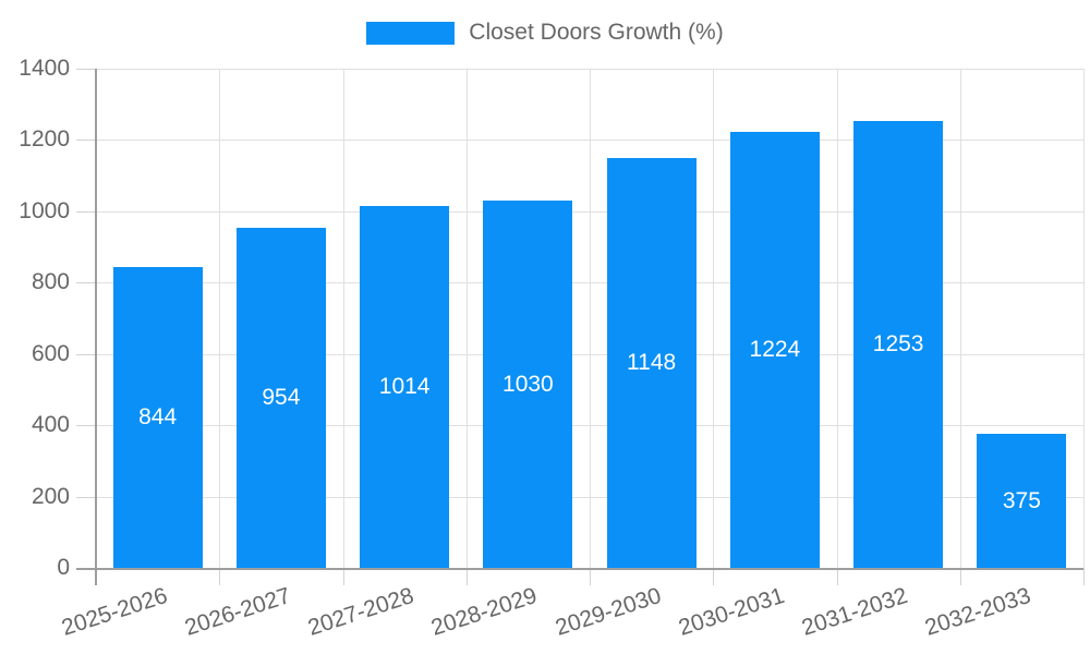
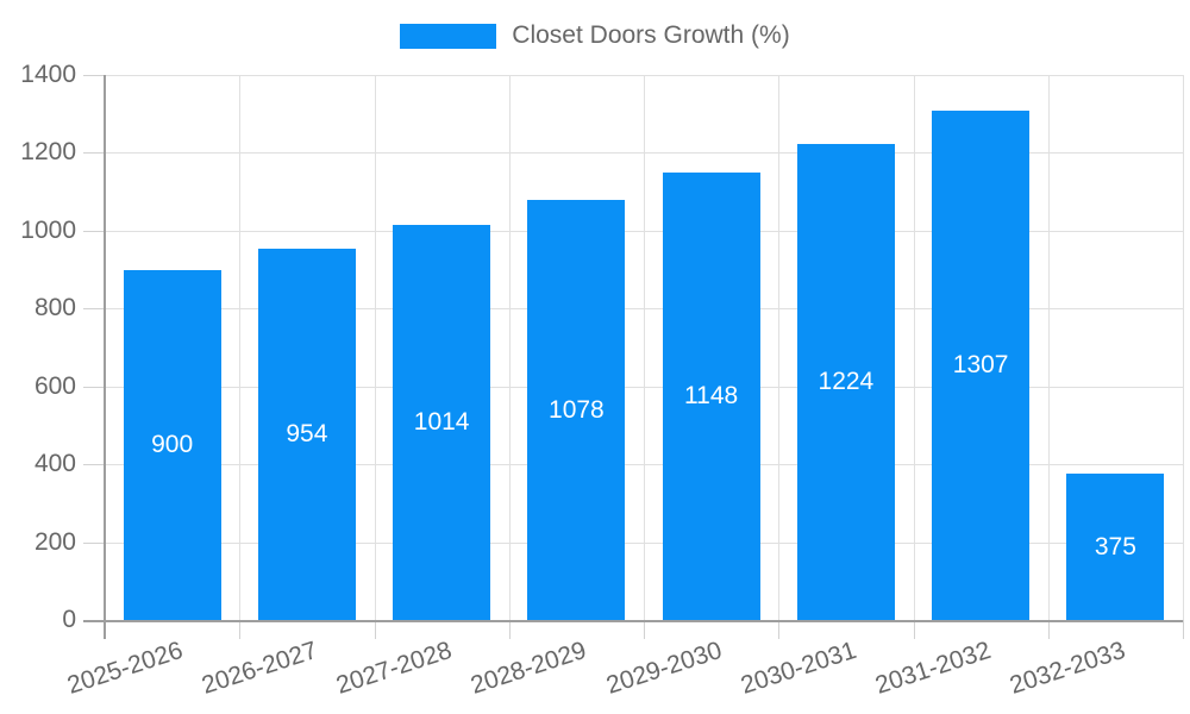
2025-2026: 844 -> 900
2028-2029: 1030 -> 1078
2031-2032: 1253 -> 1307
